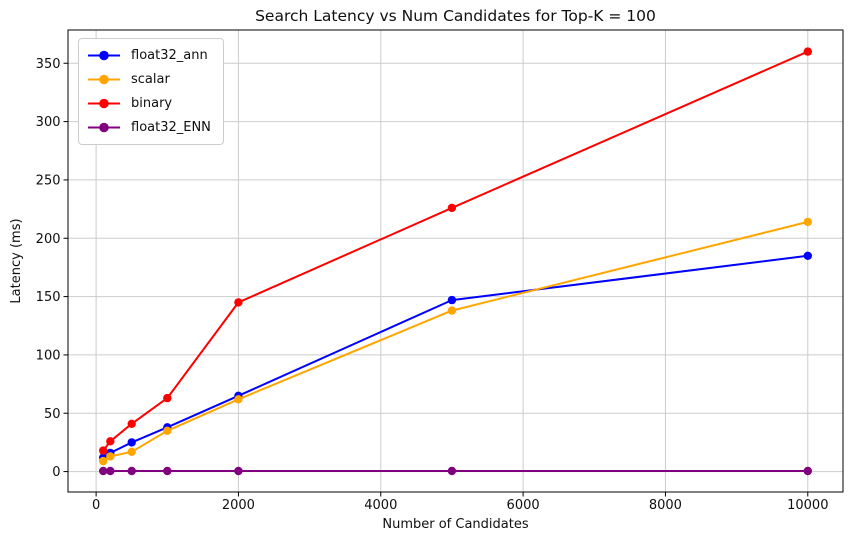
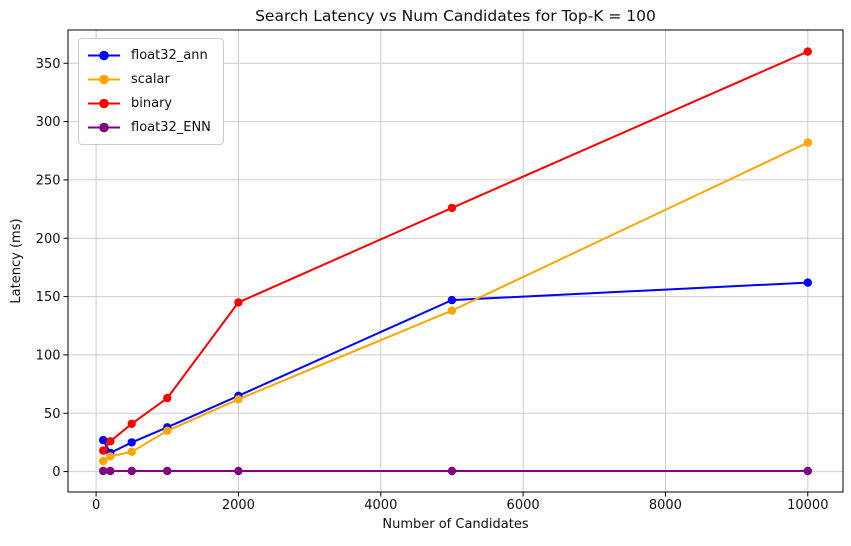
float32_ann/100: 12 -> 27
float32_ann/10000: 185 -> 162
scalar/10000: 214 -> 282
